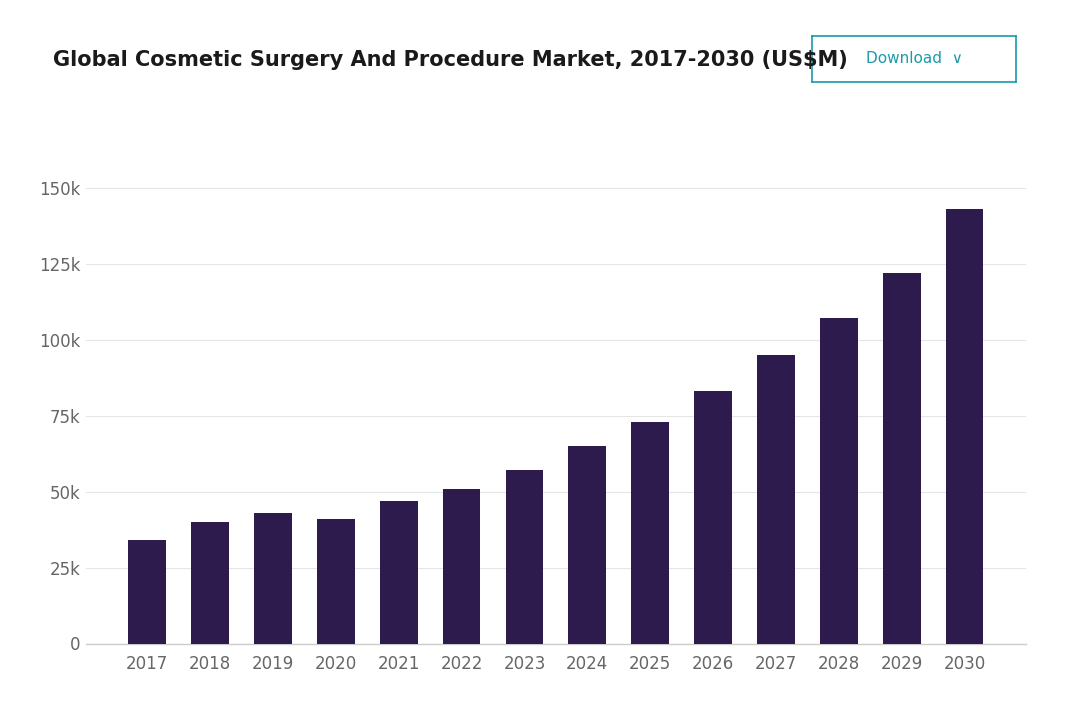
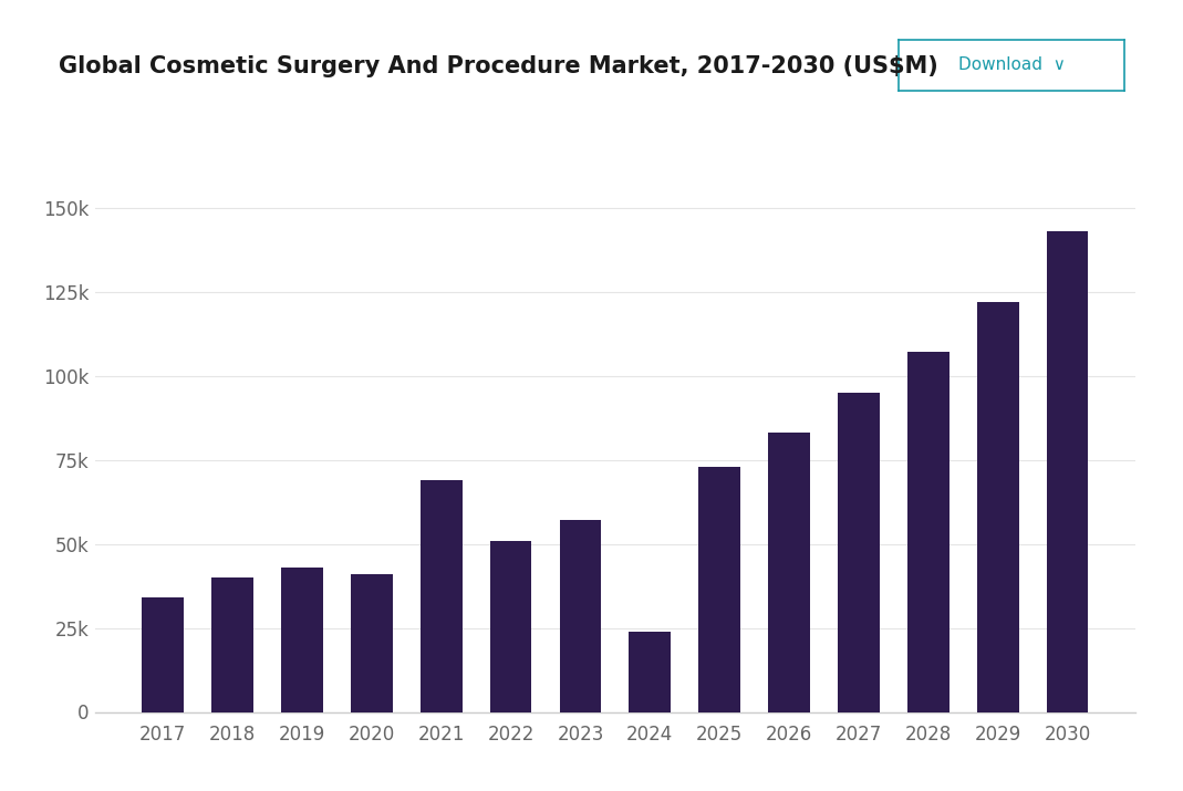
2021: 47k -> 69k
2024: 65k -> 24k
